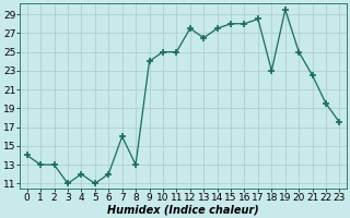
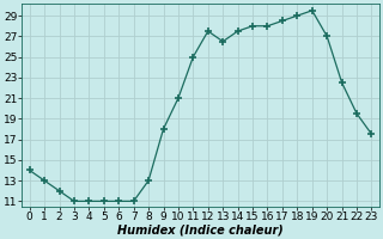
2: 13.0 -> 12.0
4: 12.0 -> 11.0
6: 12.0 -> 11.0
7: 16.0 -> 11.0
9: 24.0 -> 18.0
10: 25.0 -> 21.0
18: 23.0 -> 29.0
20: 25.0 -> 27.0
